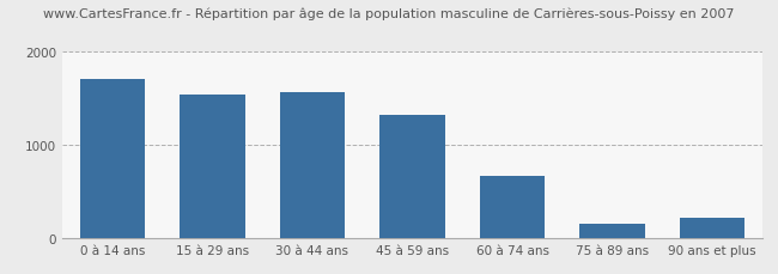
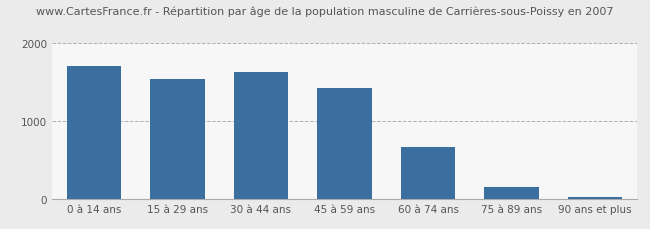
30 à 44 ans: 1560 -> 1630
45 à 59 ans: 1320 -> 1420
90 ans et plus: 220 -> 20
